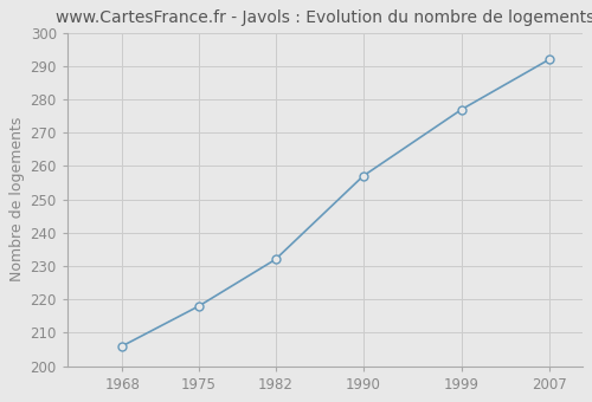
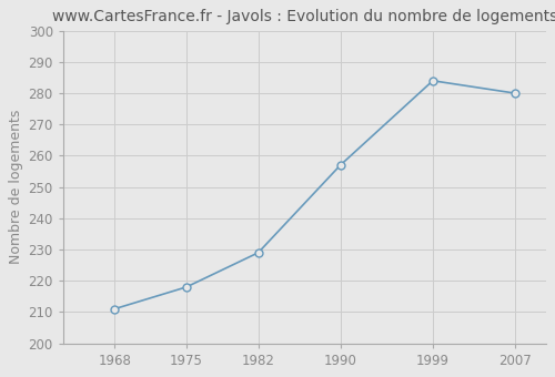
1968: 206 -> 211
1982: 232 -> 229
1999: 277 -> 284
2007: 292 -> 280
